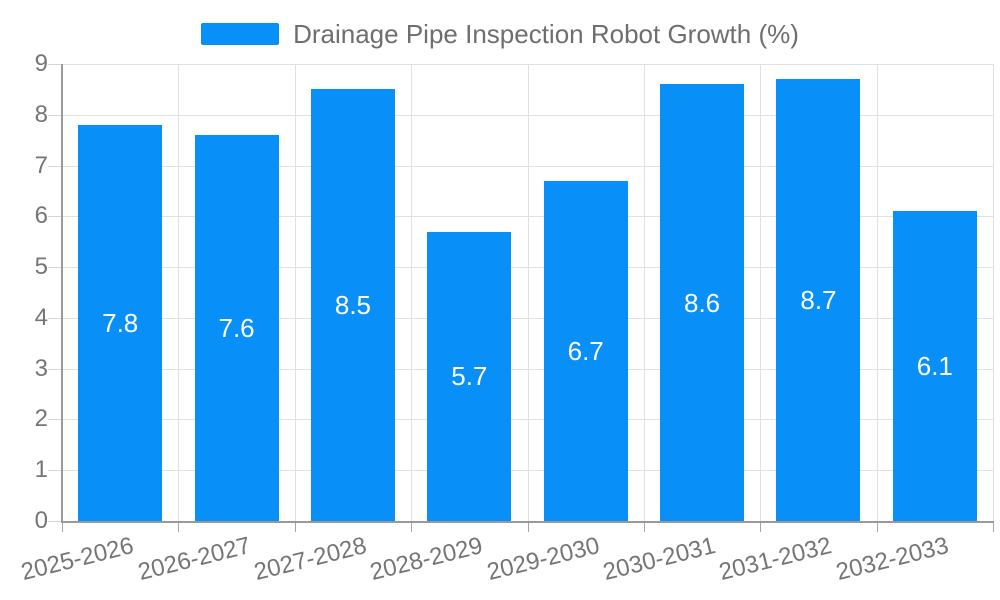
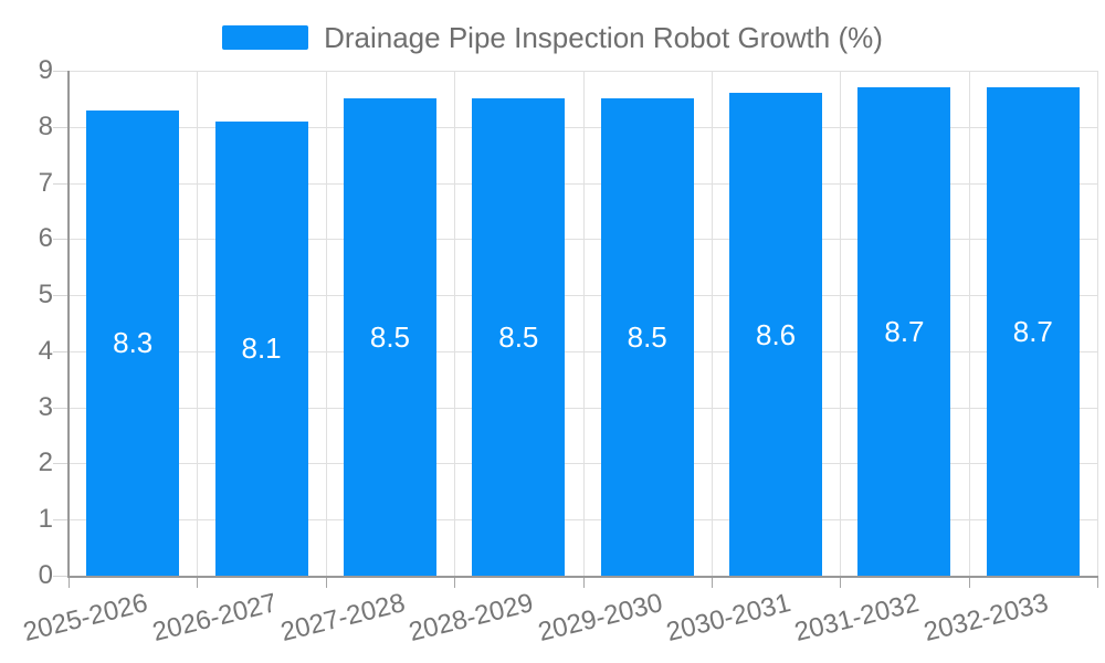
2025-2026: 7.8 -> 8.3
2026-2027: 7.6 -> 8.1
2028-2029: 5.7 -> 8.5
2029-2030: 6.7 -> 8.5
2032-2033: 6.1 -> 8.7
